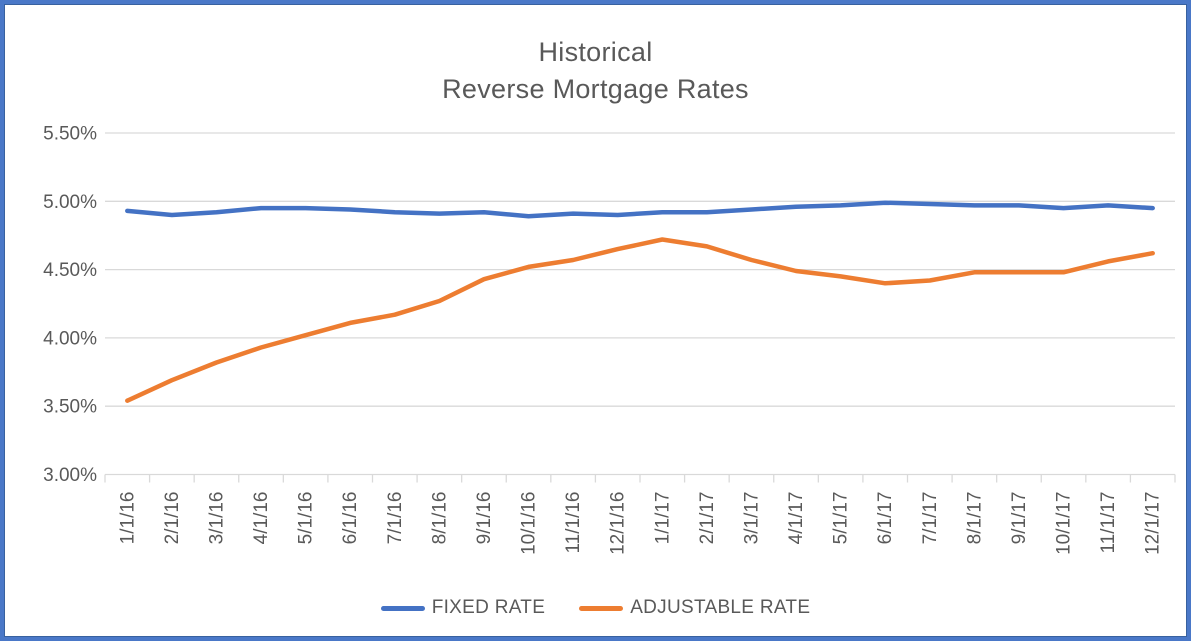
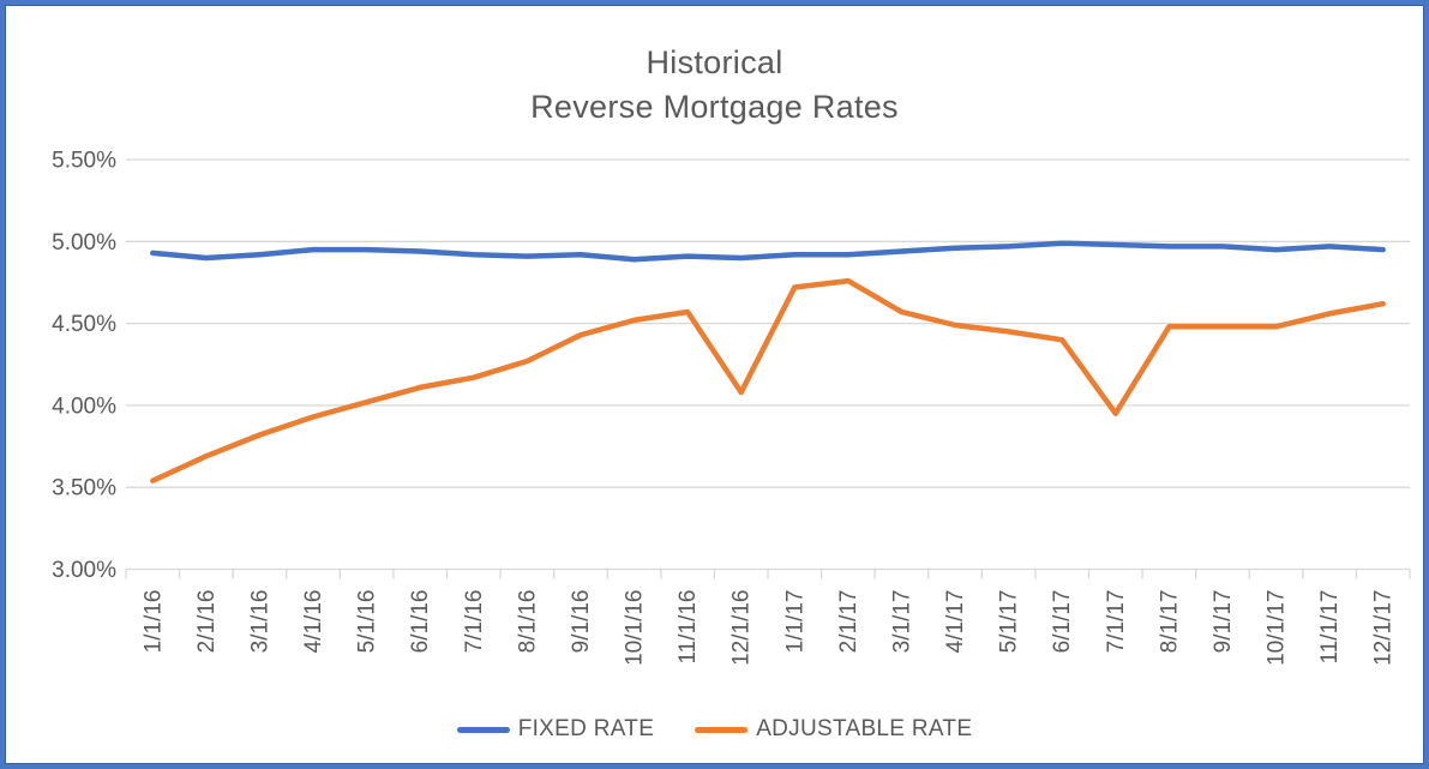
ADJUSTABLE RATE/12/1/16: 4.65% -> 4.08%
ADJUSTABLE RATE/2/1/17: 4.67% -> 4.76%
ADJUSTABLE RATE/7/1/17: 4.42% -> 3.95%
